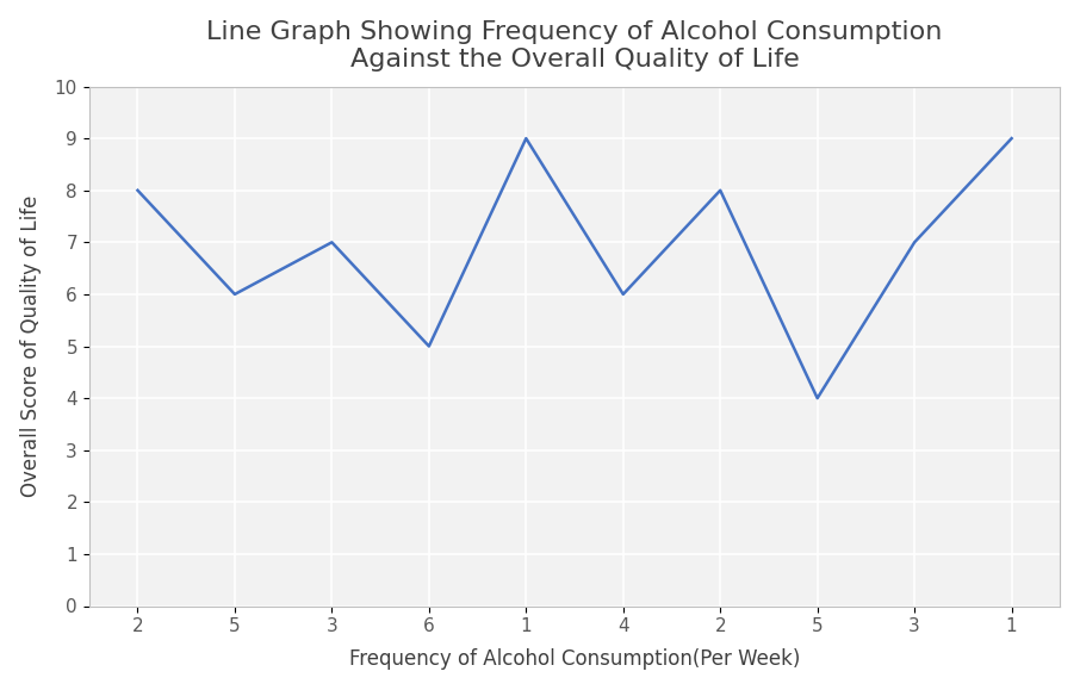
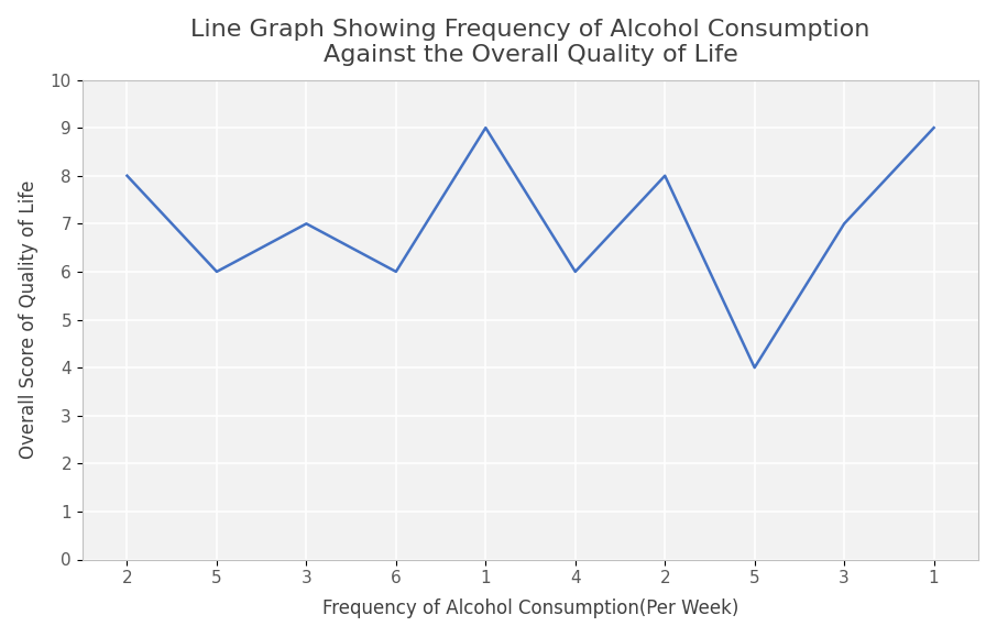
6: 5 -> 6
